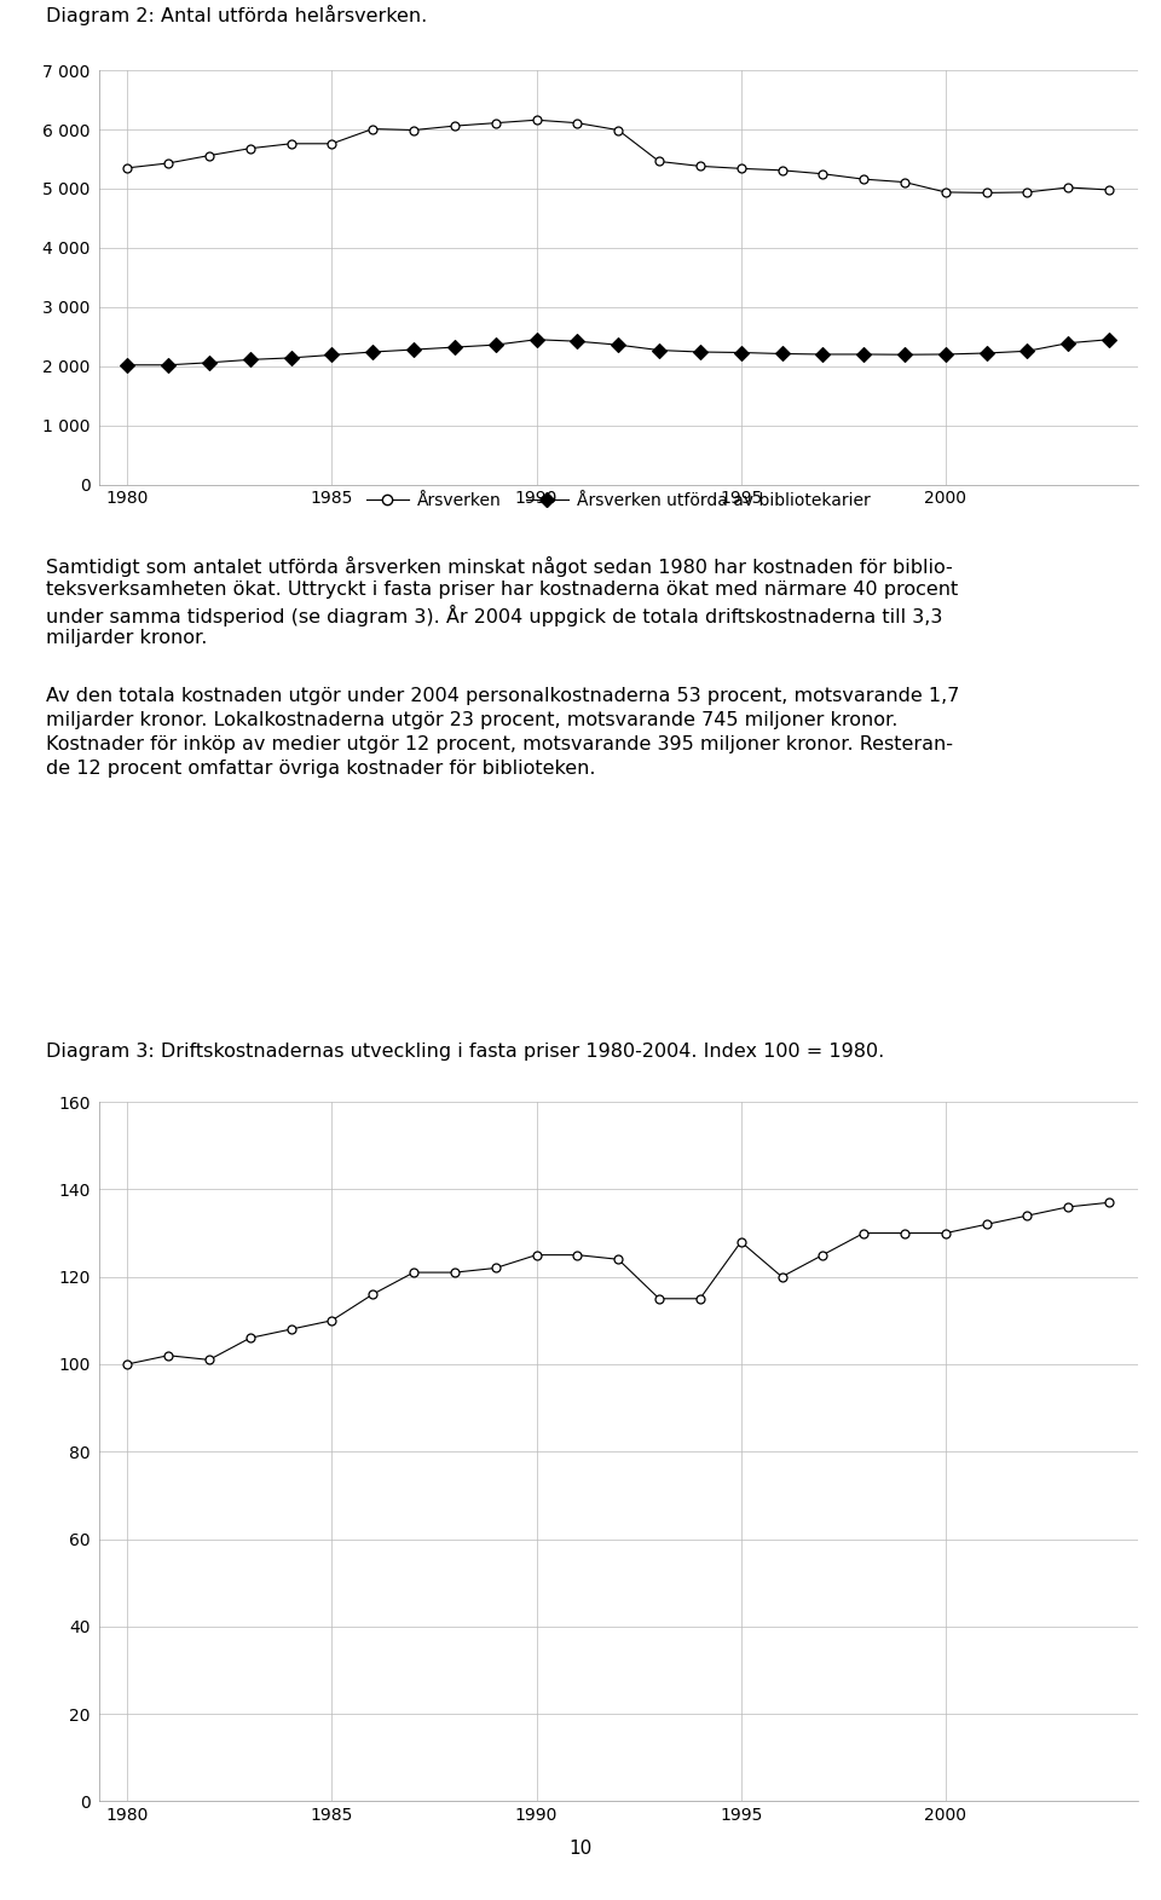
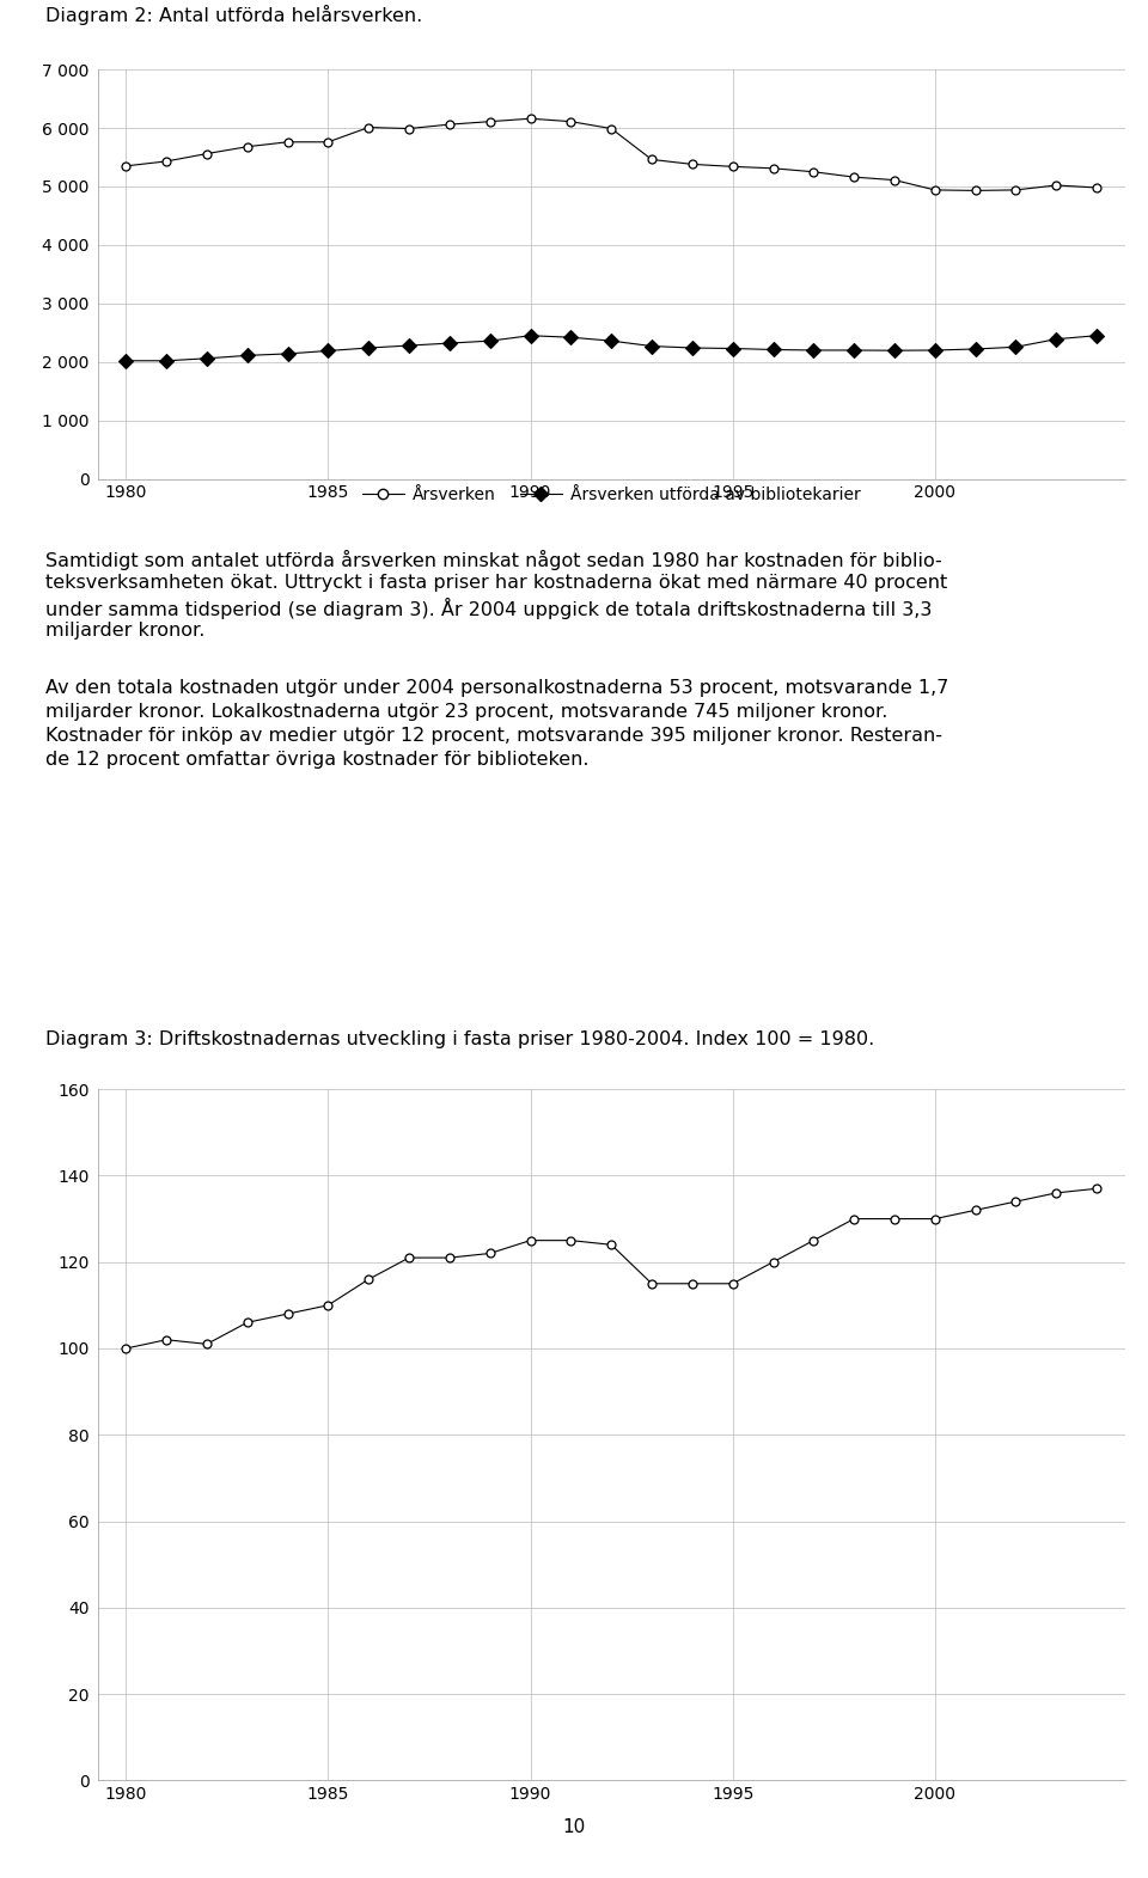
1995: 128 -> 115
